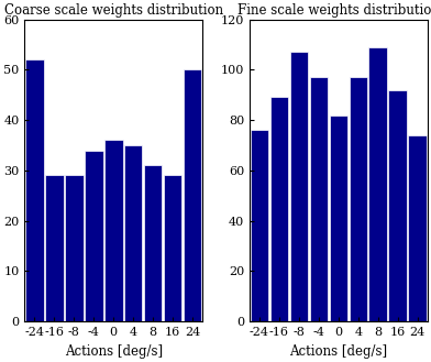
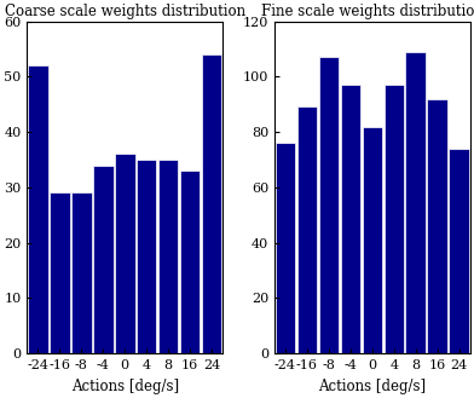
Coarse scale weights distribution/8: 31 -> 35
Coarse scale weights distribution/16: 29 -> 33
Coarse scale weights distribution/24: 50 -> 54
